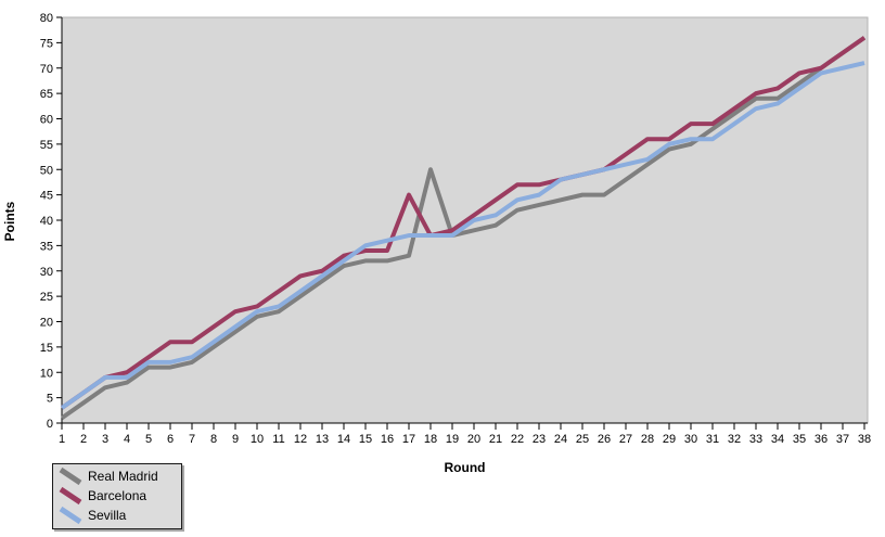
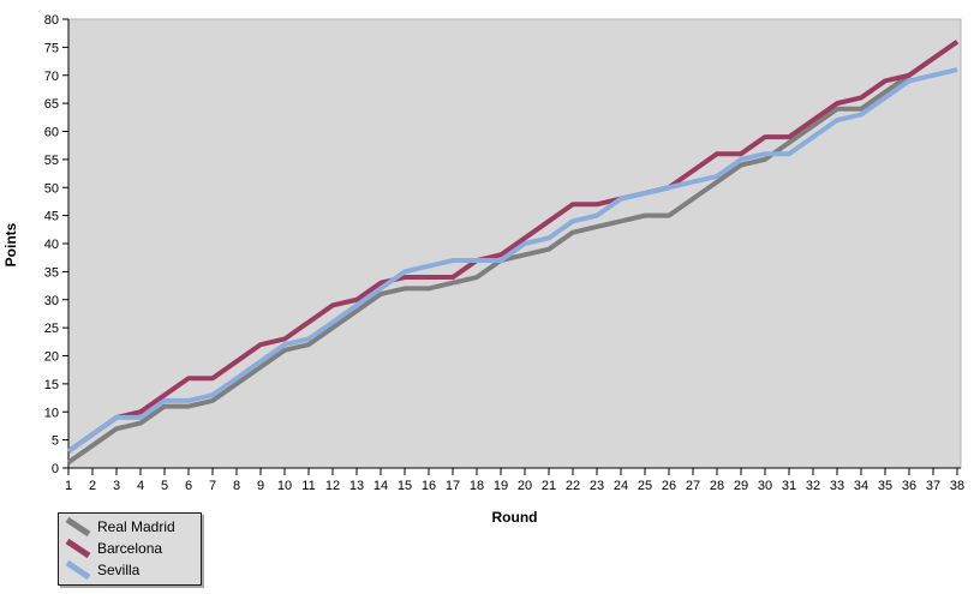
Barcelona/17: 45 -> 34
Real Madrid/18: 50 -> 34
